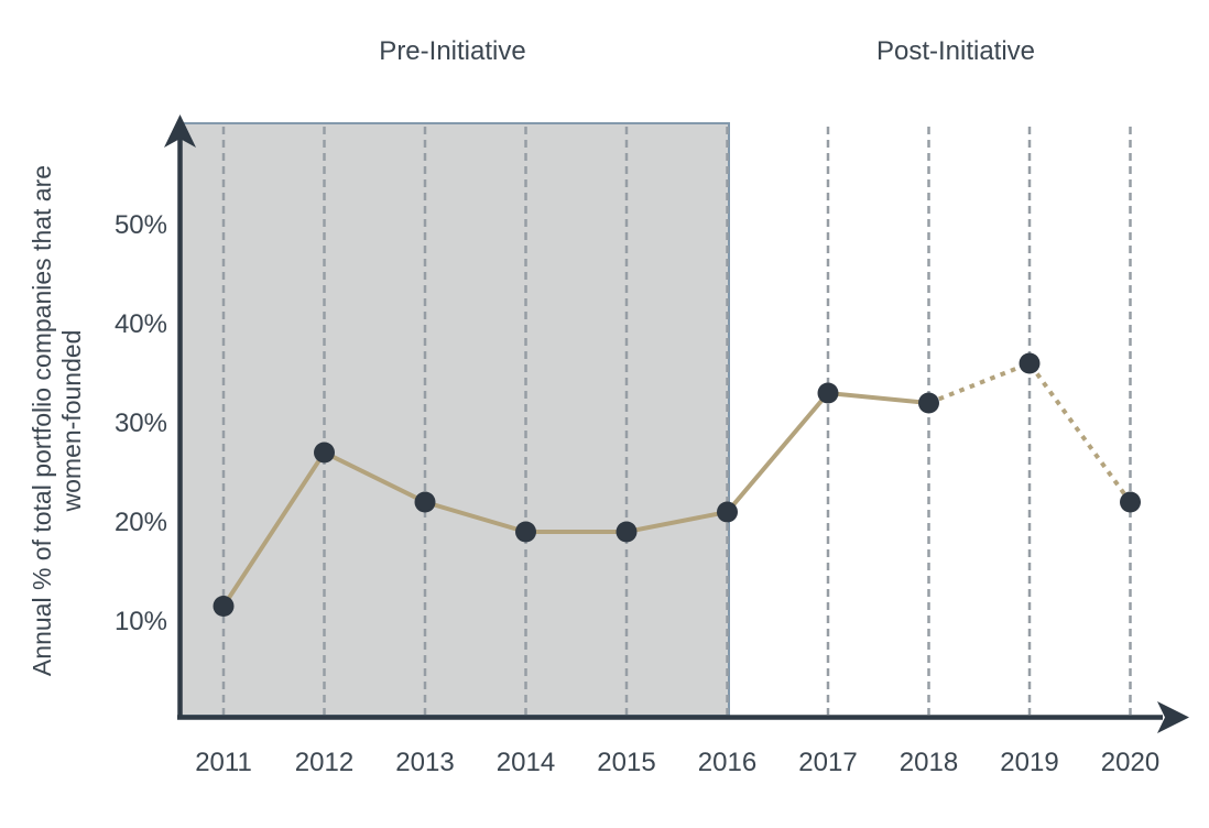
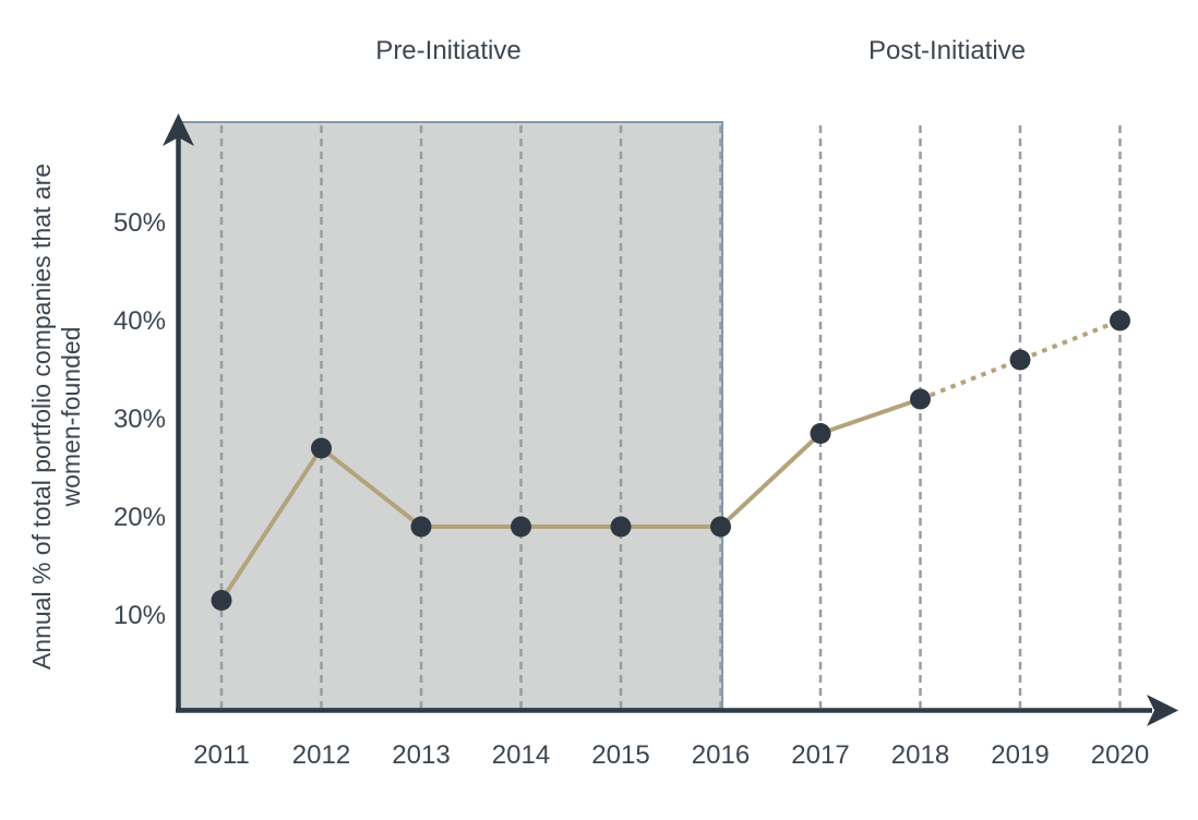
2013: 22% -> 19%
2016: 21% -> 19%
2017: 33% -> 28%
2020: 22% -> 40%
